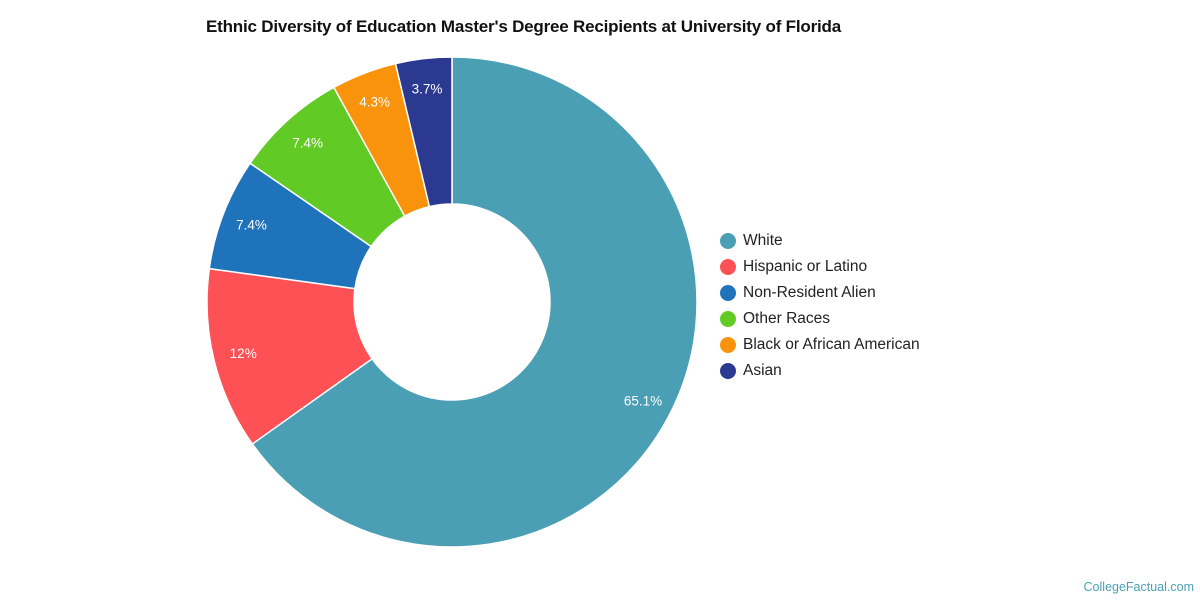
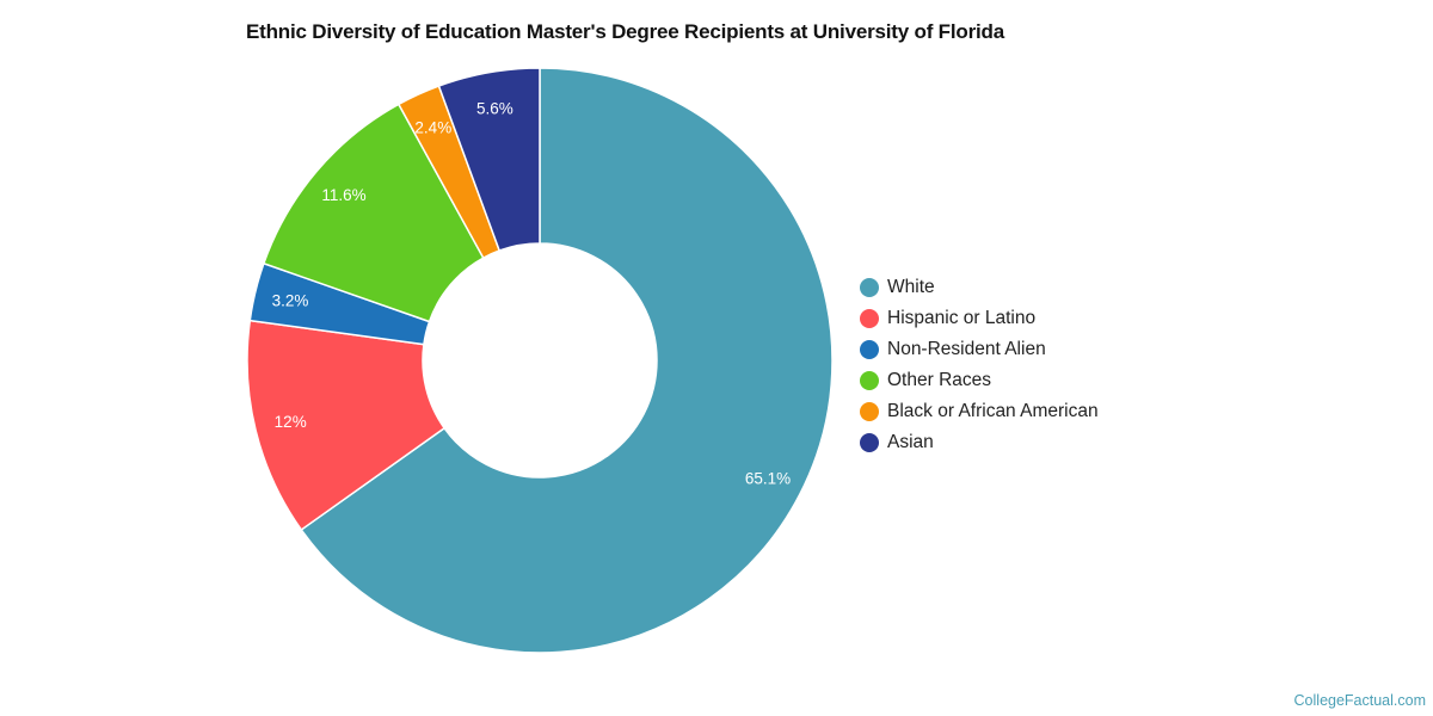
Non-Resident Alien: 7.4% -> 3.2%
Other Races: 7.4% -> 11.6%
Black or African American: 4.3% -> 2.4%
Asian: 3.7% -> 5.6%
